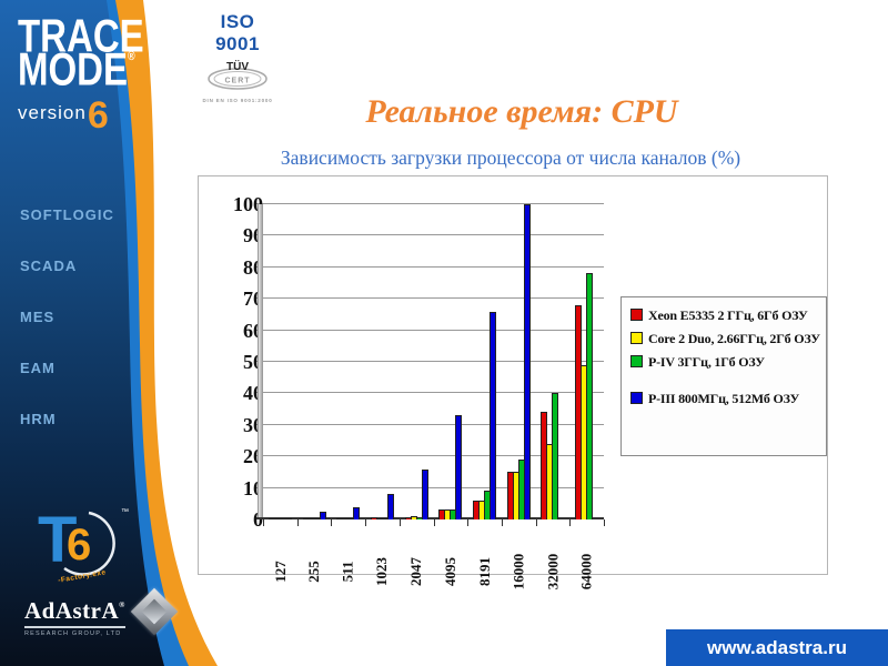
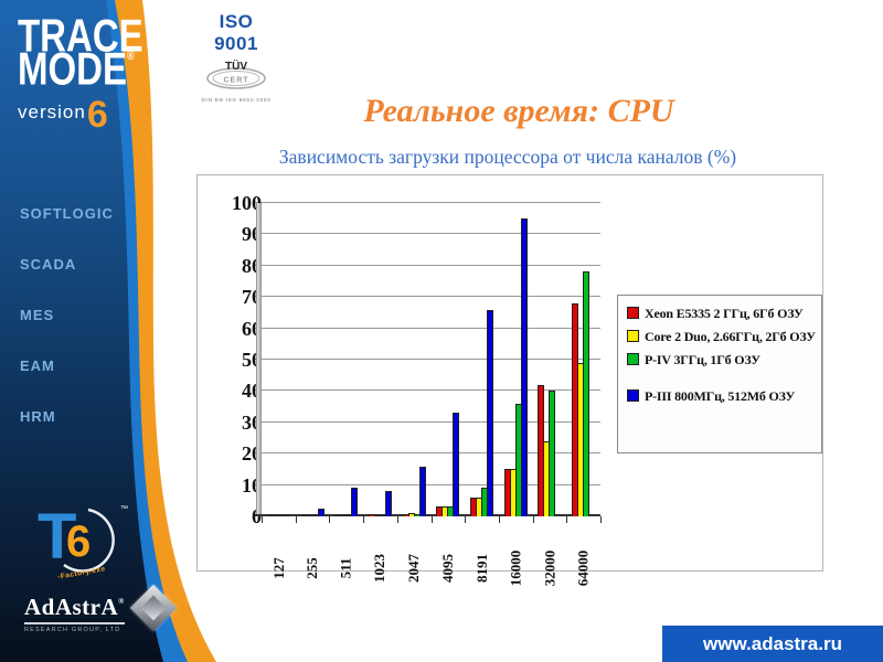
P-III 800МГц, 512Мб ОЗУ/511: 4 -> 9
P-IV 3ГГц, 1Гб ОЗУ/16000: 19 -> 36
P-III 800МГц, 512Мб ОЗУ/16000: 100 -> 95
Xeon E5335 2 ГГц, 6Гб ОЗУ/32000: 34 -> 42
